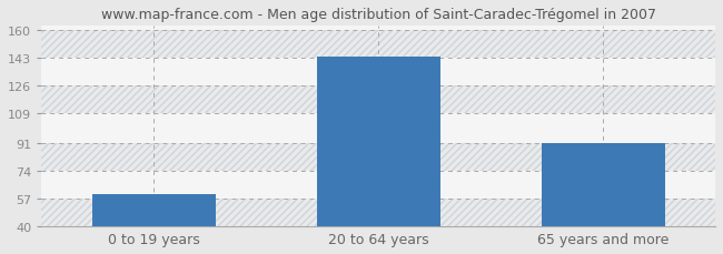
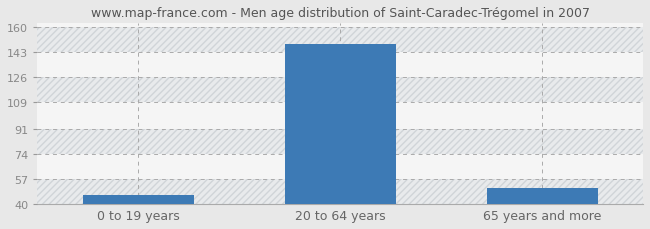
0 to 19 years: 60 -> 46
20 to 64 years: 144 -> 149
65 years and more: 91 -> 51
